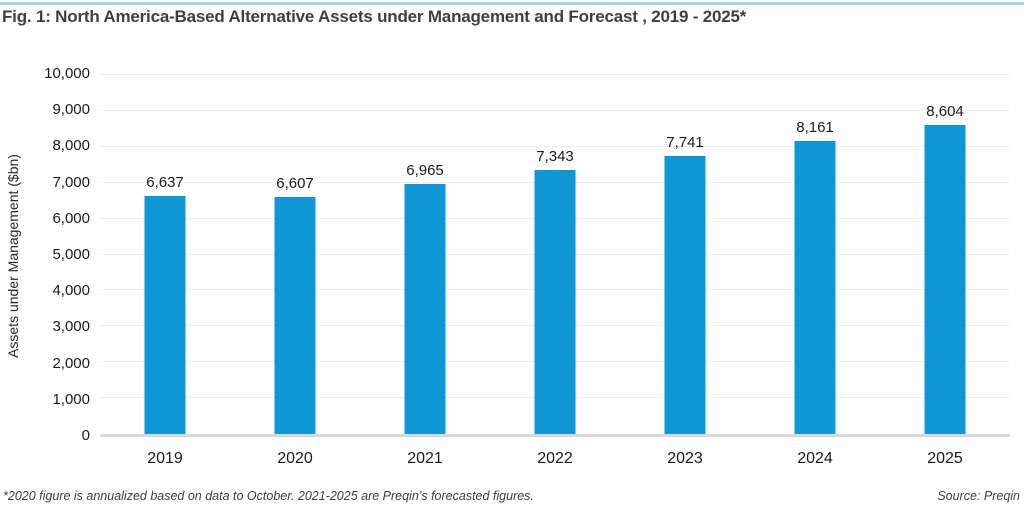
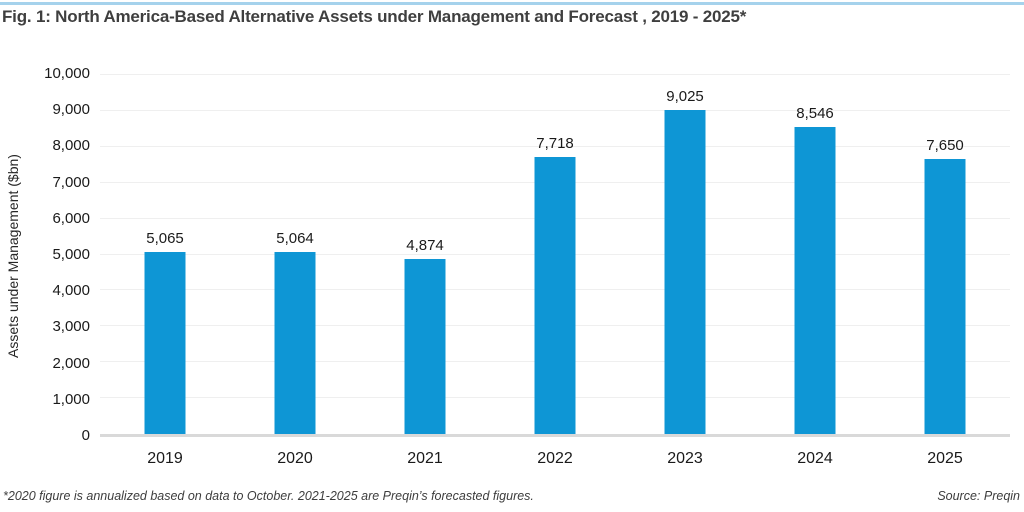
2019: 6,637 -> 5,065
2020: 6,607 -> 5,064
2021: 6,965 -> 4,874
2022: 7,343 -> 7,718
2023: 7,741 -> 9,025
2024: 8,161 -> 8,546
2025: 8,604 -> 7,650
